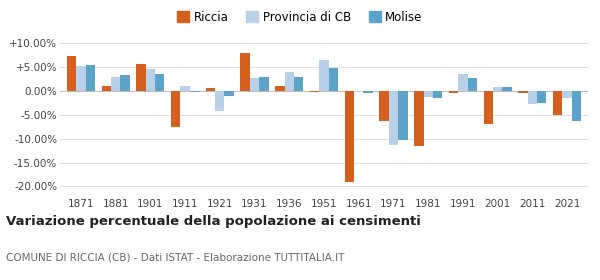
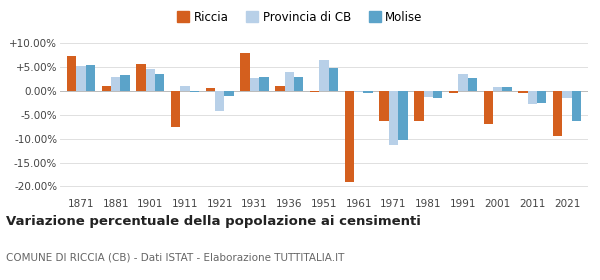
Riccia/1981: -11.5% -> -6.3%
Riccia/2021: -5.0% -> -9.5%
